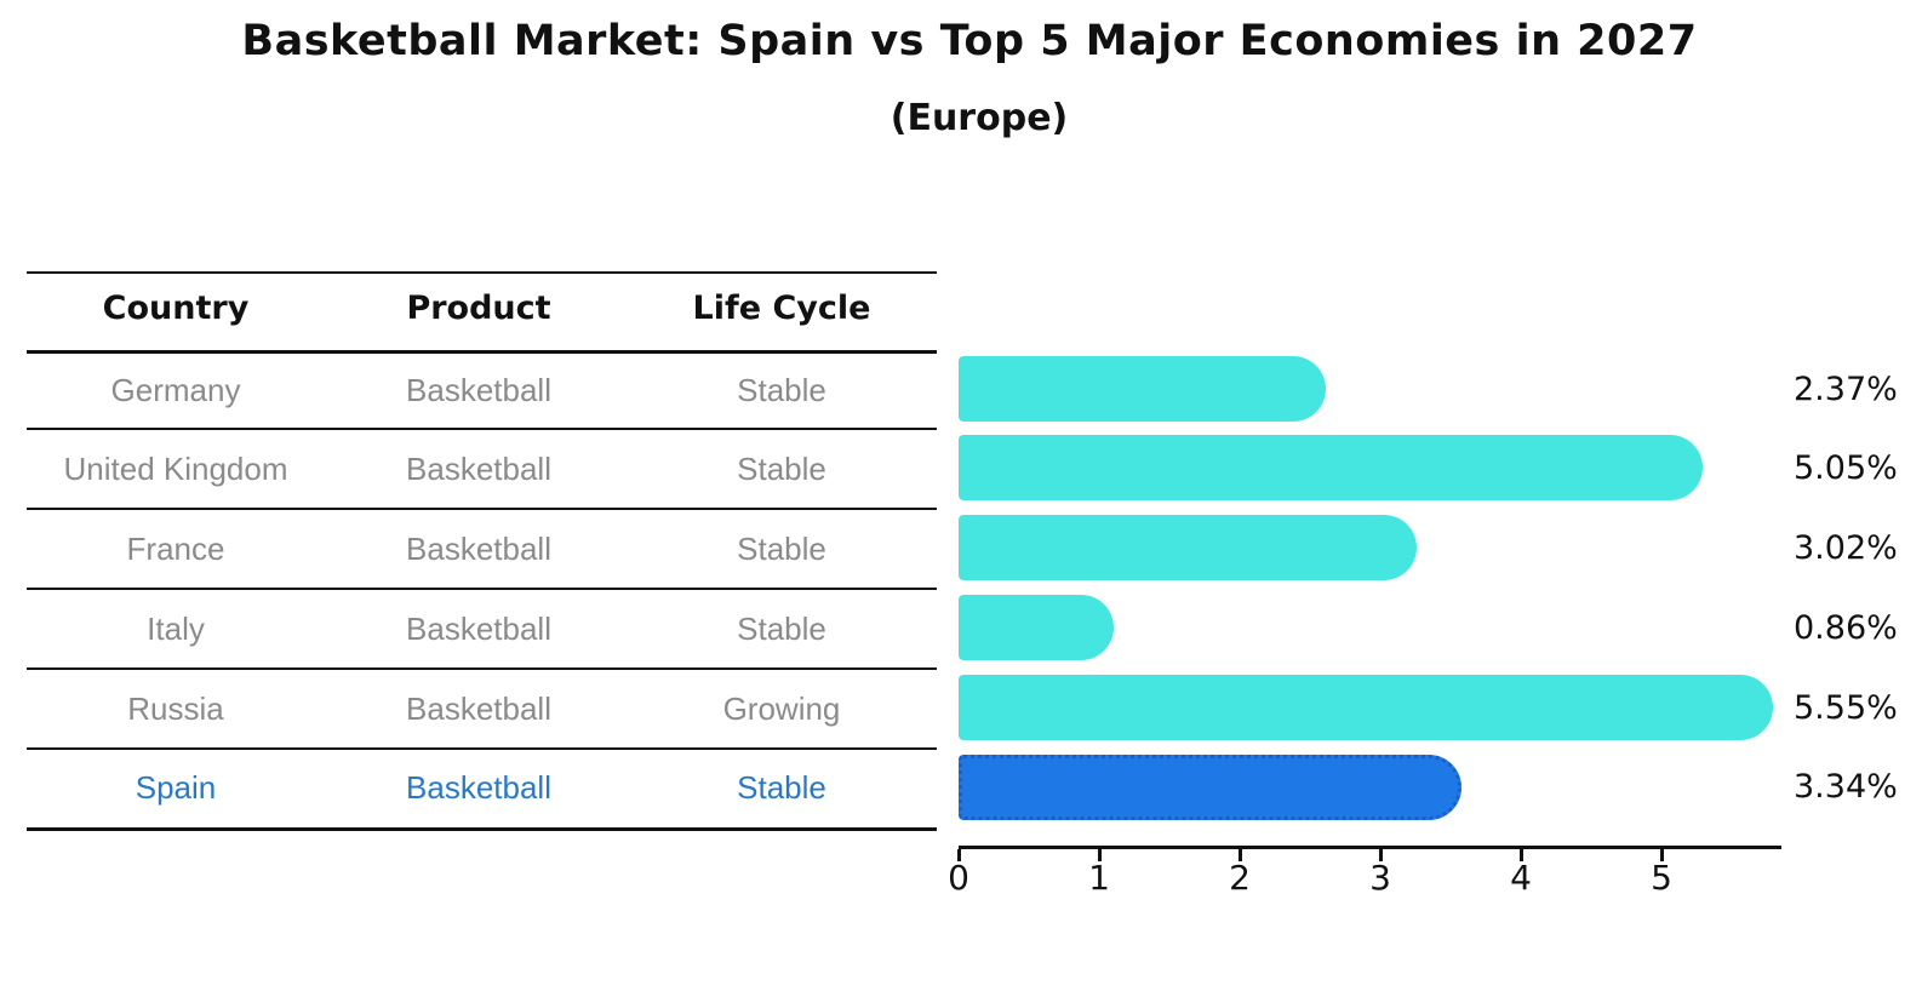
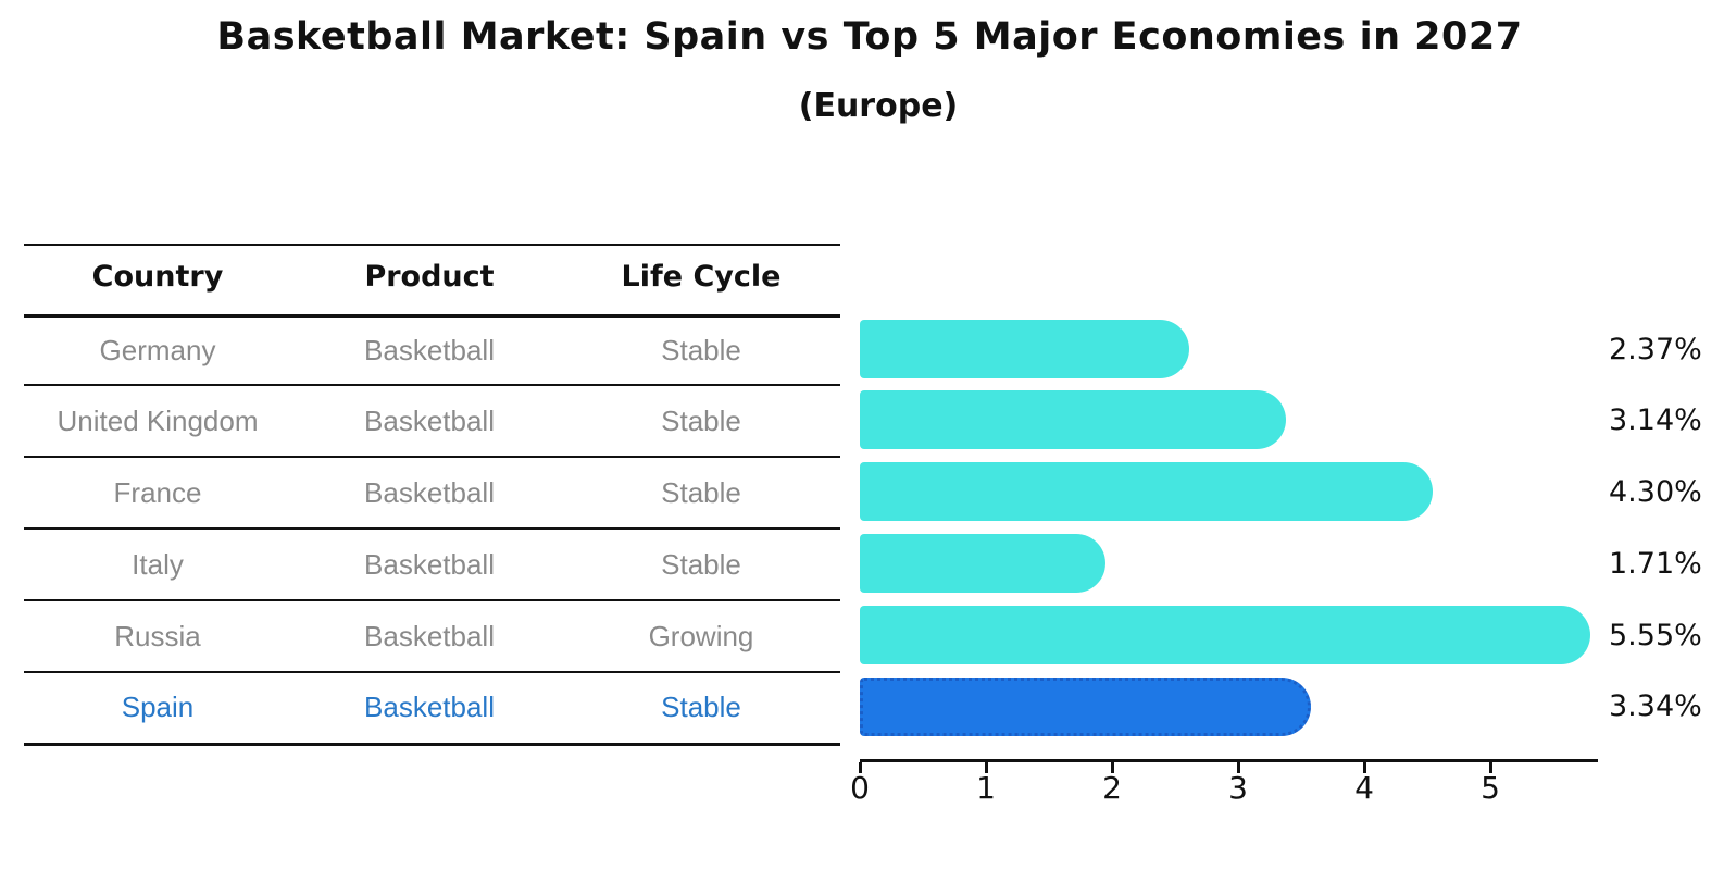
United Kingdom: 5.05% -> 3.14%
France: 3.02% -> 4.30%
Italy: 0.86% -> 1.71%
